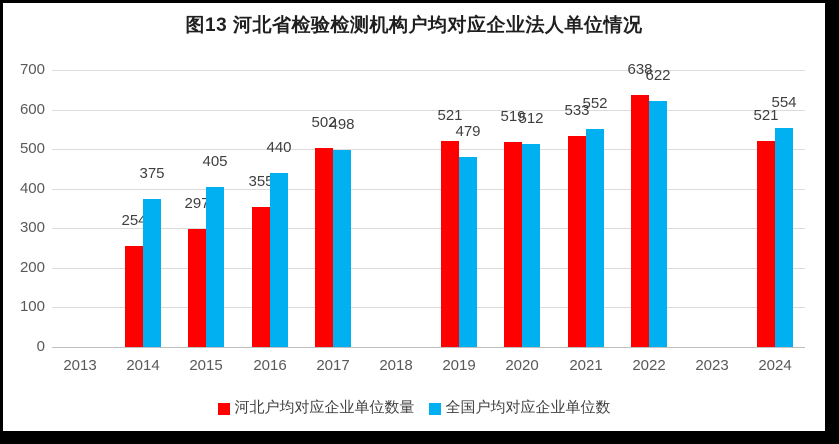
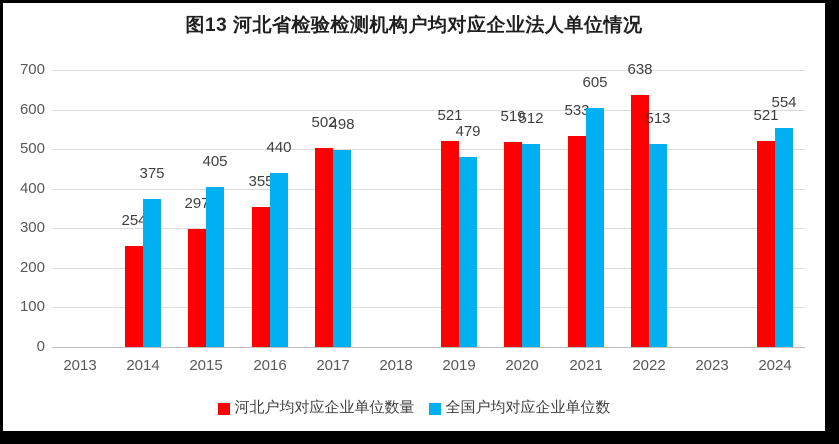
全国户均对应企业单位数/2021: 552 -> 605
全国户均对应企业单位数/2022: 622 -> 513
